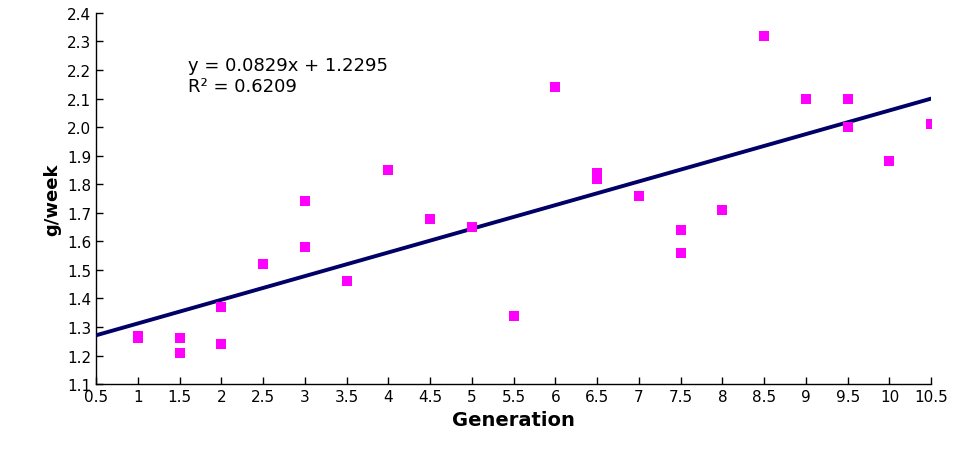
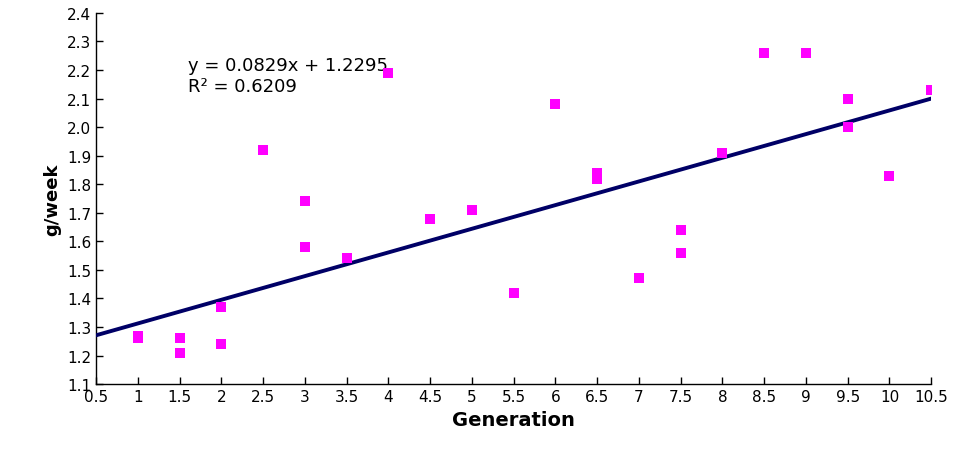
2.5: 1.52 -> 1.92
3.5: 1.46 -> 1.54
4: 1.85 -> 2.19
5: 1.65 -> 1.71
5.5: 1.34 -> 1.42
6: 2.14 -> 2.08
7: 1.76 -> 1.47
8: 1.71 -> 1.91
8.5: 2.32 -> 2.26
9: 2.10 -> 2.26
10: 1.88 -> 1.83
10.5: 2.01 -> 2.13
